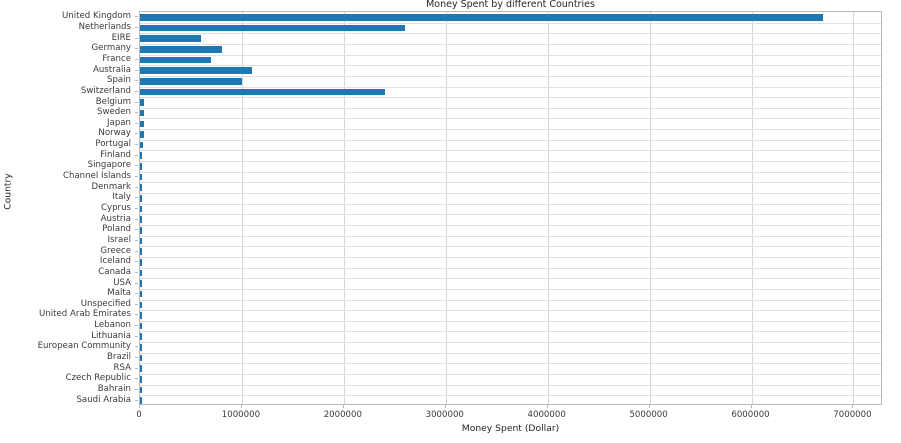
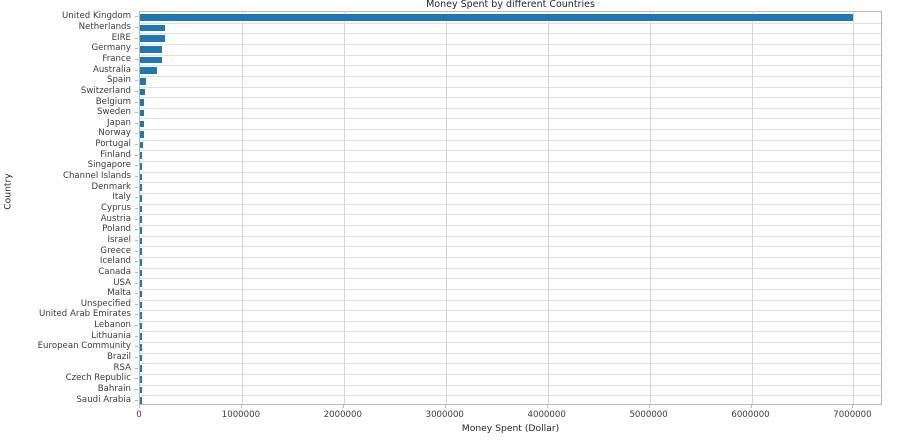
United Kingdom: 6700000 -> 7000000
Netherlands: 2600000 -> 200000
EIRE: 600000 -> 200000
Germany: 800000 -> 200000
France: 700000 -> 200000
Australia: 1100000 -> 200000
Spain: 1000000 -> 100000
Switzerland: 2400000 -> 100000
